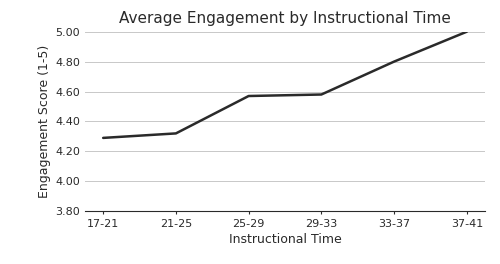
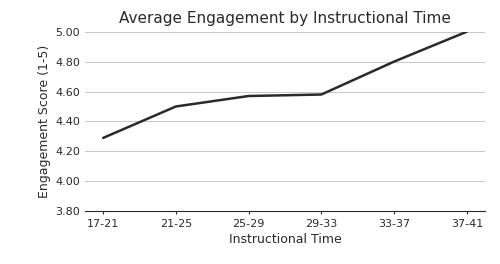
21-25: 4.32 -> 4.50
